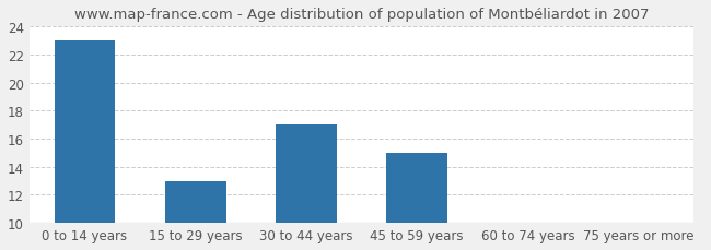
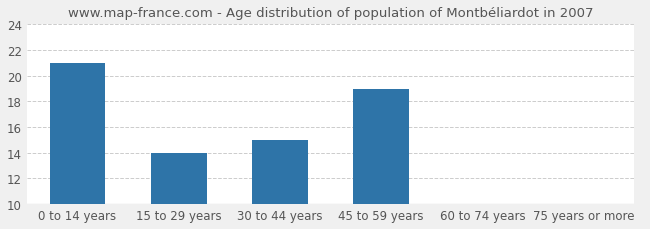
0 to 14 years: 23.0 -> 21.0
15 to 29 years: 13.0 -> 14.0
30 to 44 years: 17.0 -> 15.0
45 to 59 years: 15.0 -> 19.0
